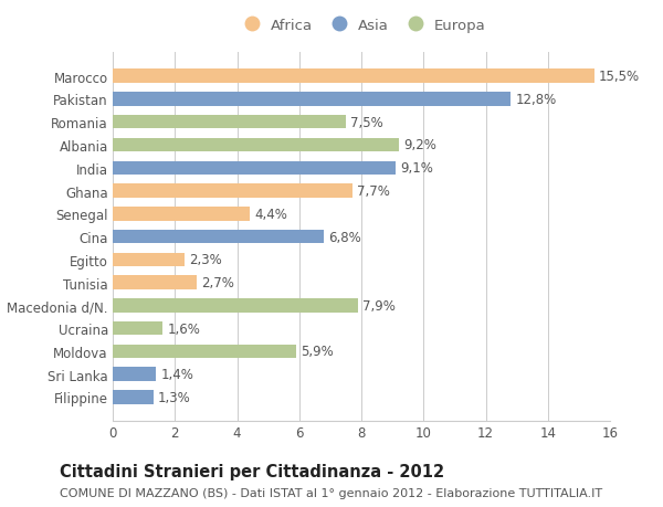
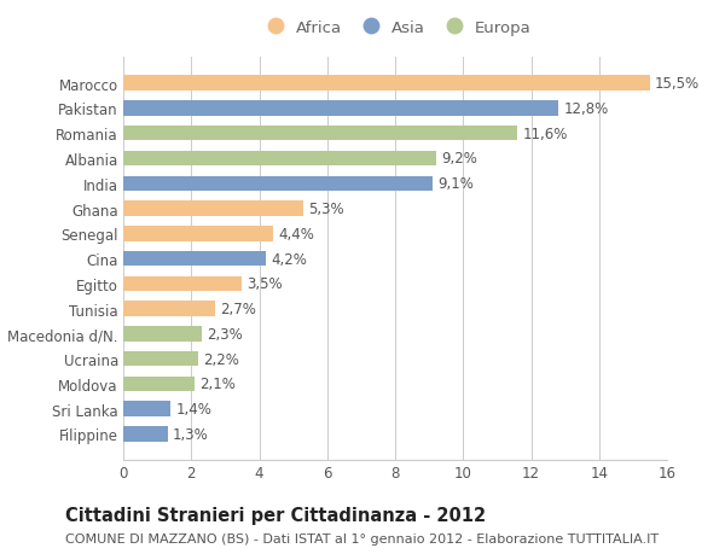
Romania: 7,5% -> 11,6%
Ghana: 7,7% -> 5,3%
Cina: 6,8% -> 4,2%
Egitto: 2,3% -> 3,5%
Macedonia d/N.: 7,9% -> 2,3%
Ucraina: 1,6% -> 2,2%
Moldova: 5,9% -> 2,1%
